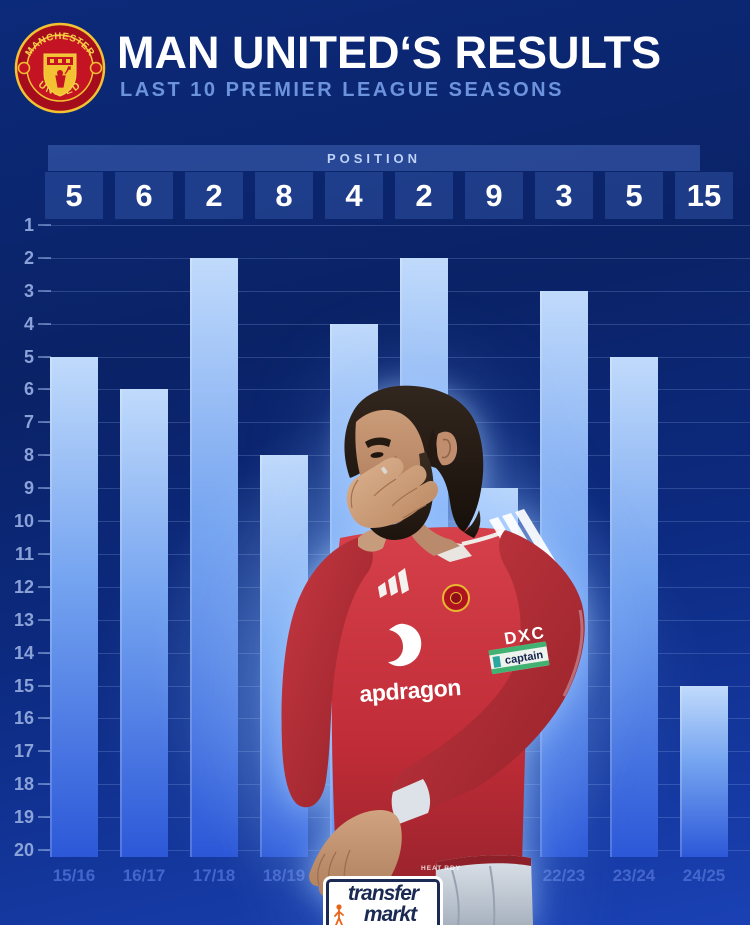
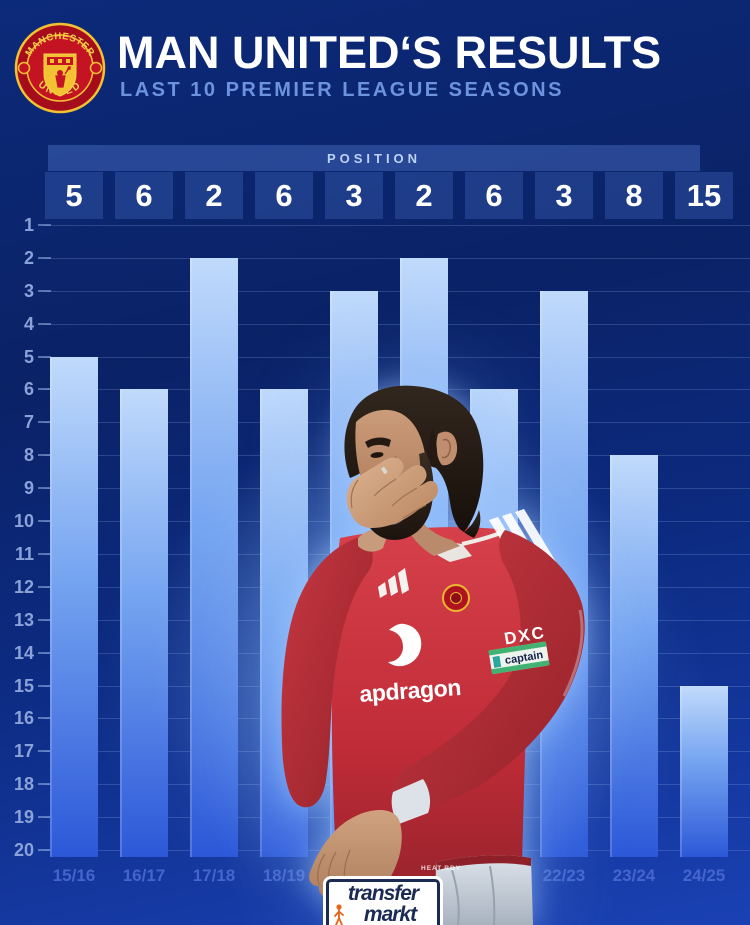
18/19: 8 -> 6
19/20: 4 -> 3
21/22: 9 -> 6
23/24: 5 -> 8
